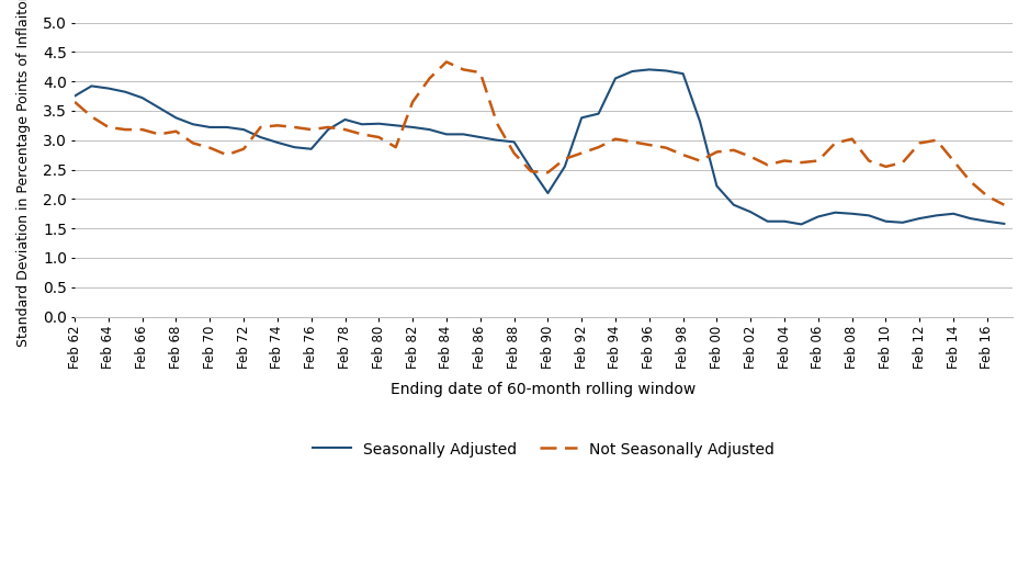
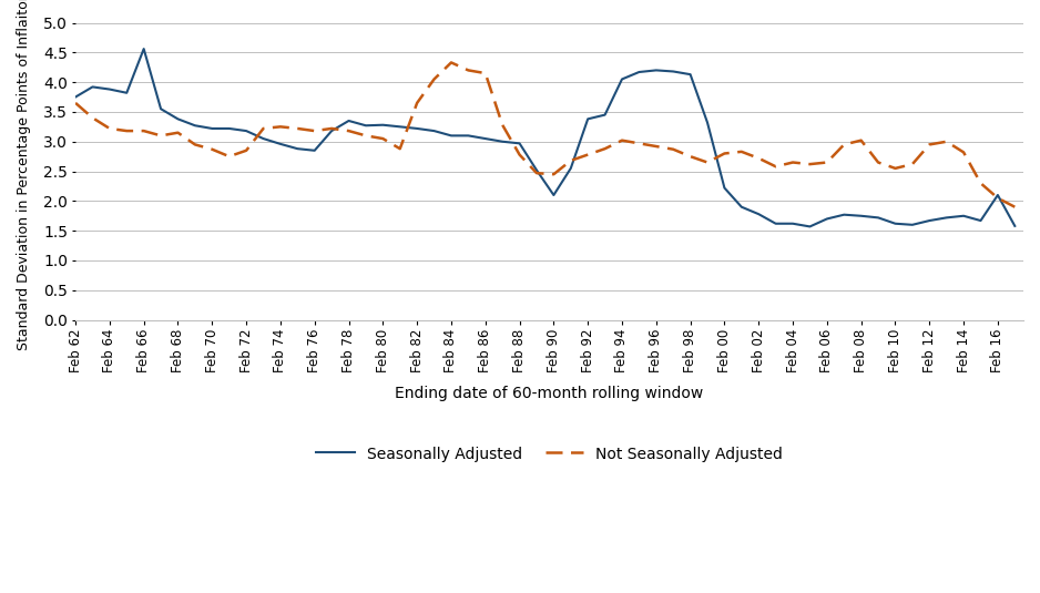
Seasonally Adjusted/Feb 66: 3.72 -> 4.56
Not Seasonally Adjusted/Feb 14: 2.65 -> 2.82
Seasonally Adjusted/Feb 16: 1.62 -> 2.10
